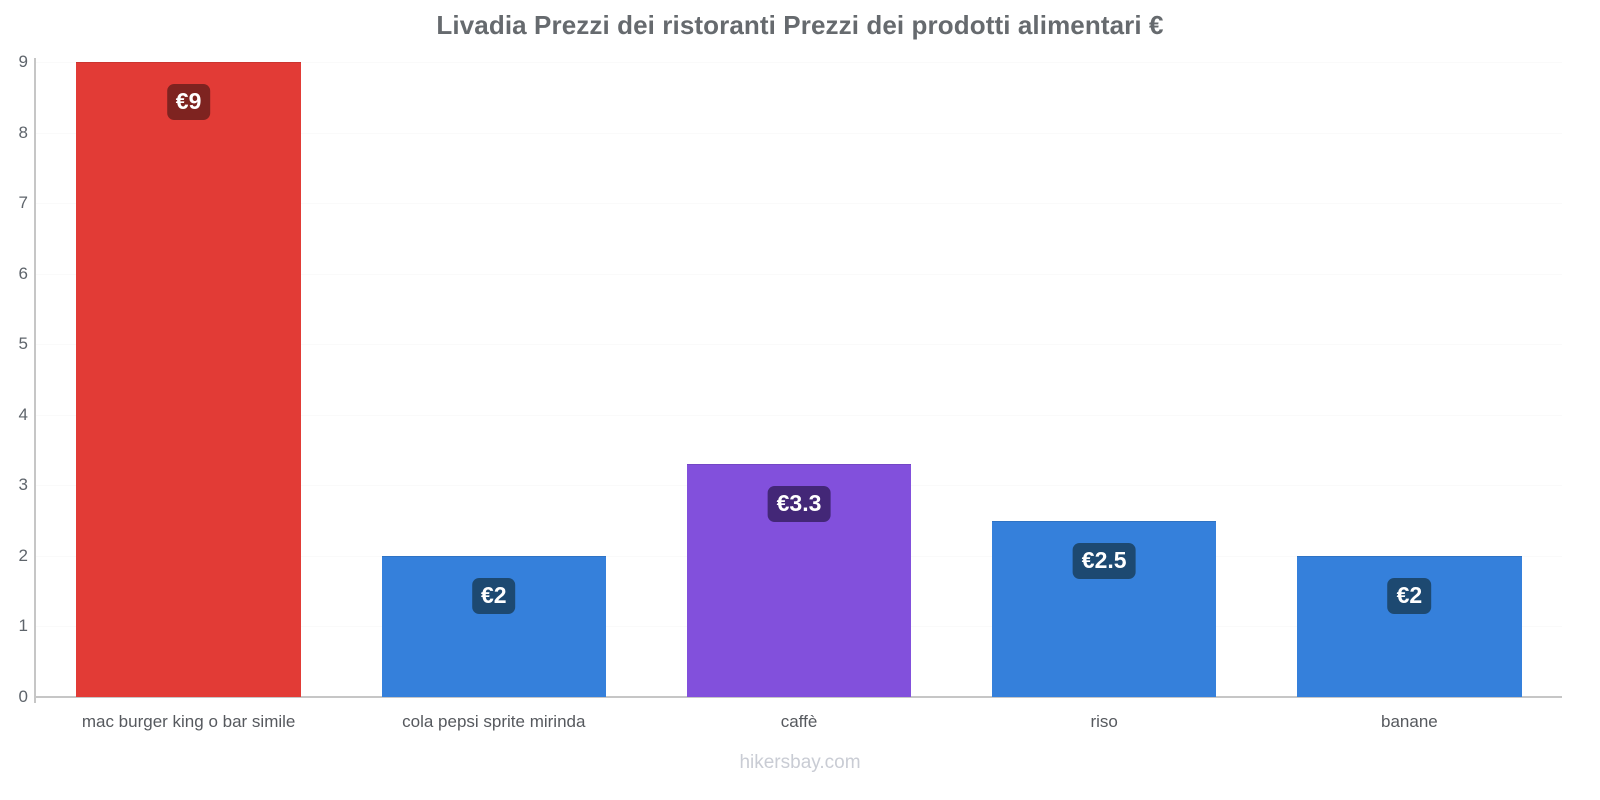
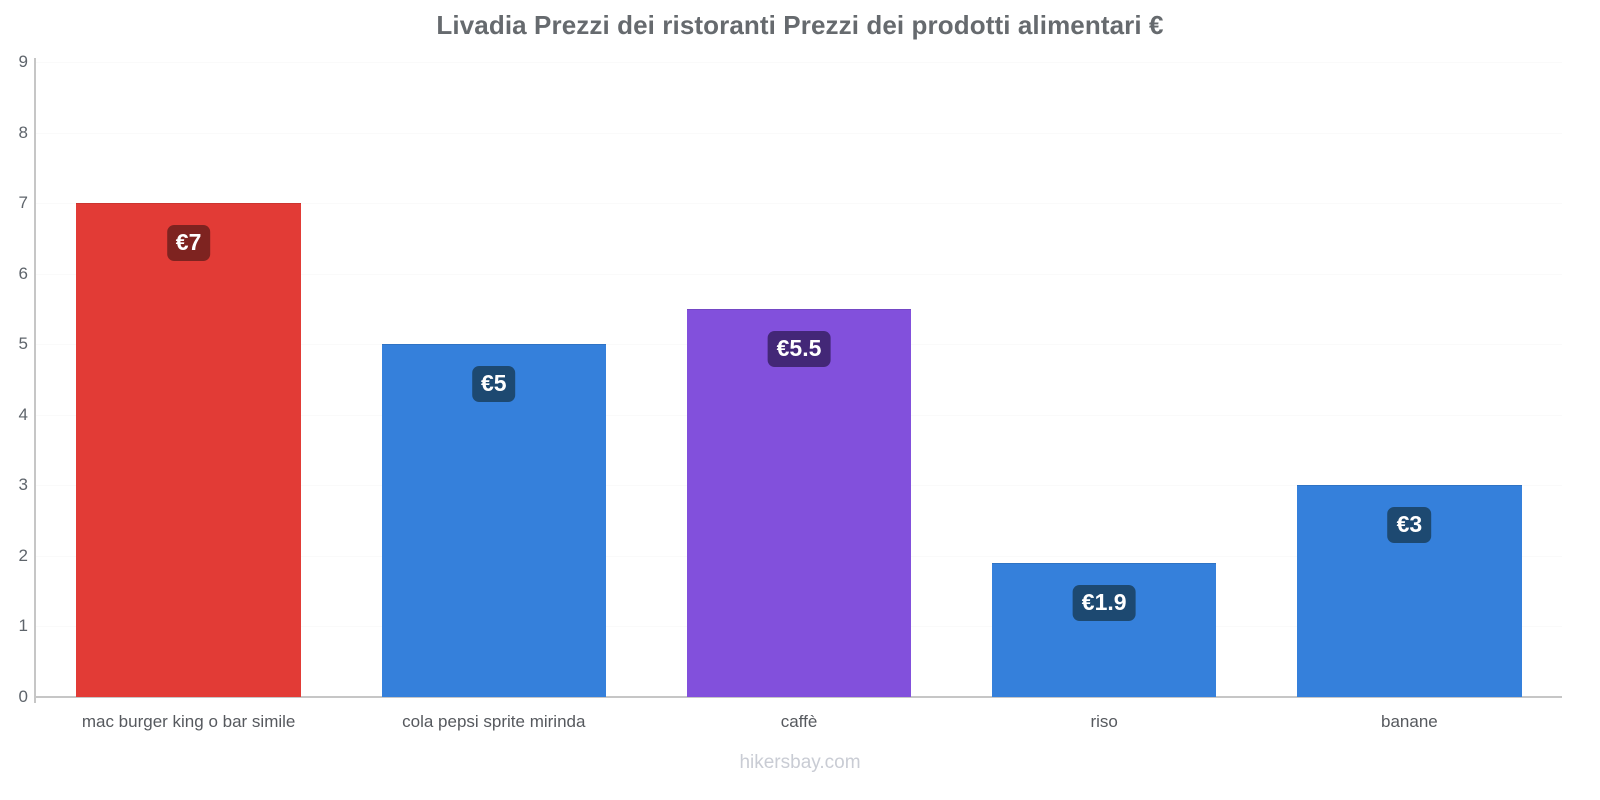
mac burger king o bar simile: €9 -> €7
cola pepsi sprite mirinda: €2 -> €5
caffè: €3.3 -> €5.5
riso: €2.5 -> €1.9
banane: €2 -> €3
